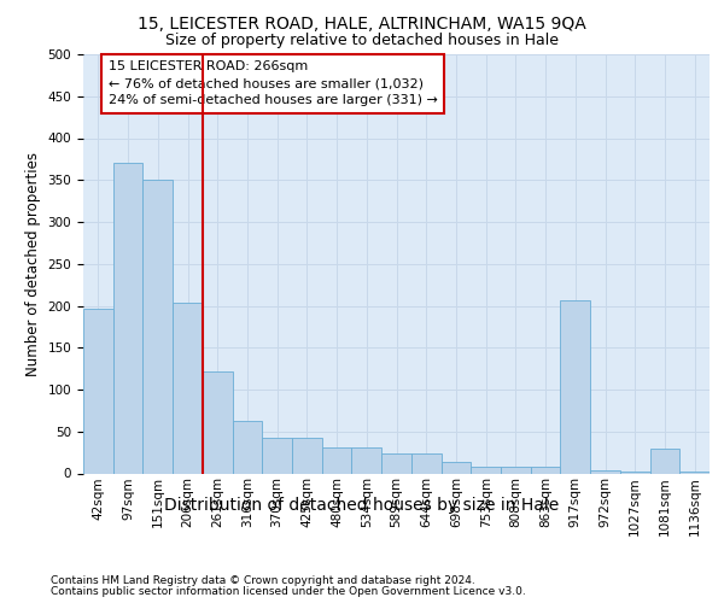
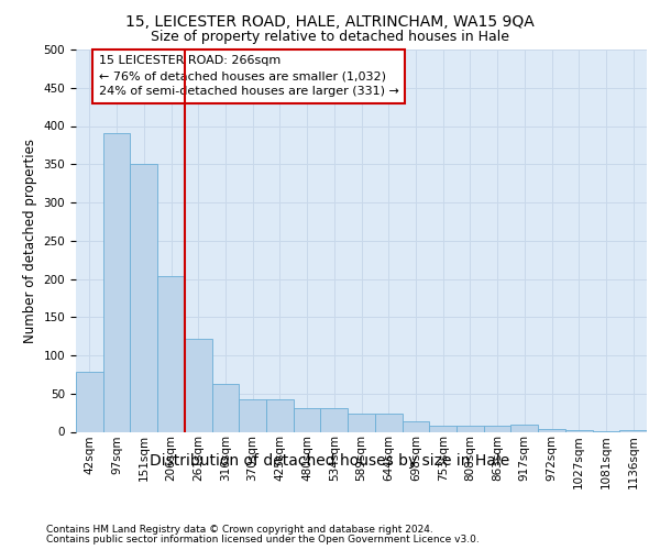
42sqm: 196 -> 79
97sqm: 370 -> 390
917sqm: 206 -> 10
1081sqm: 30 -> 1
